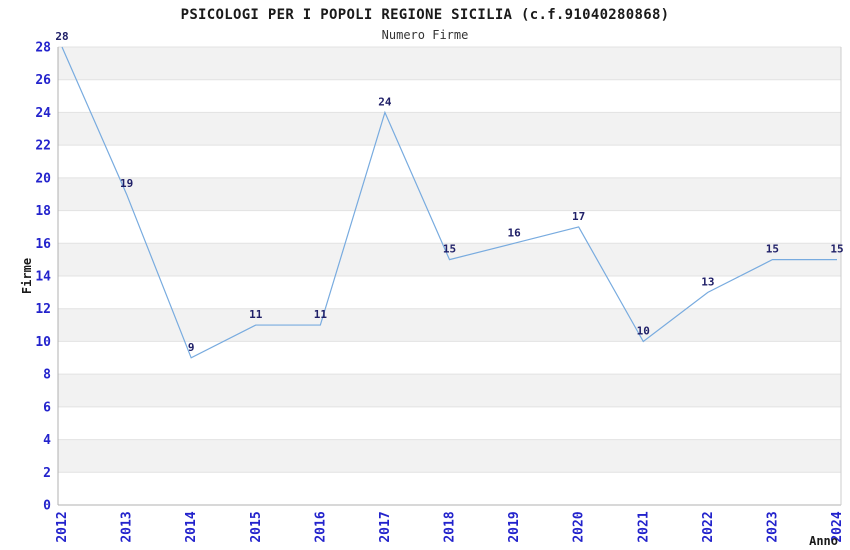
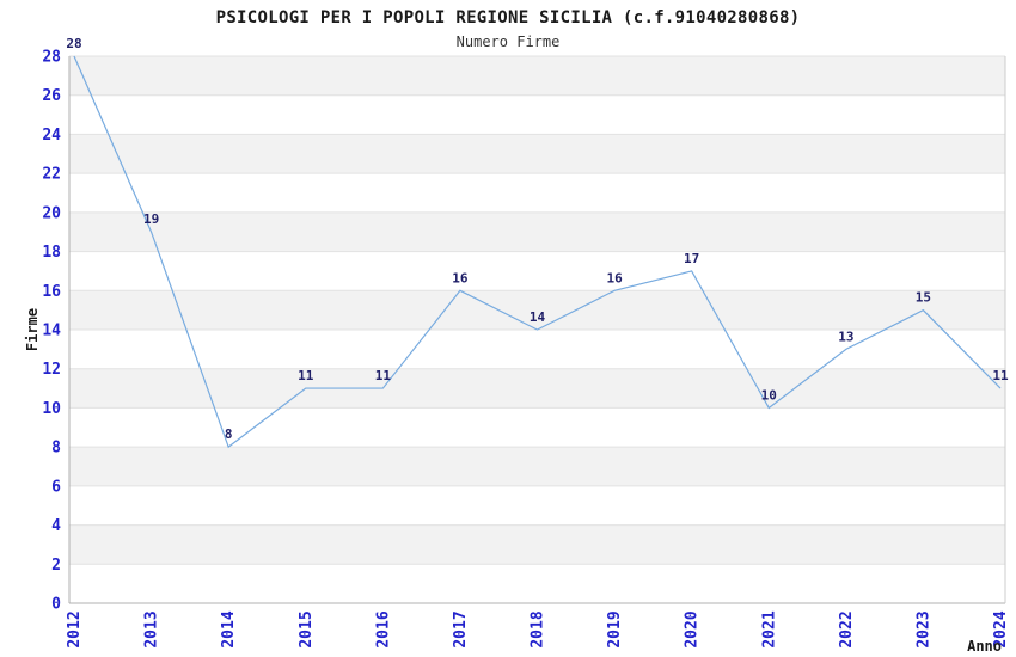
2014: 9 -> 8
2017: 24 -> 16
2018: 15 -> 14
2024: 15 -> 11
